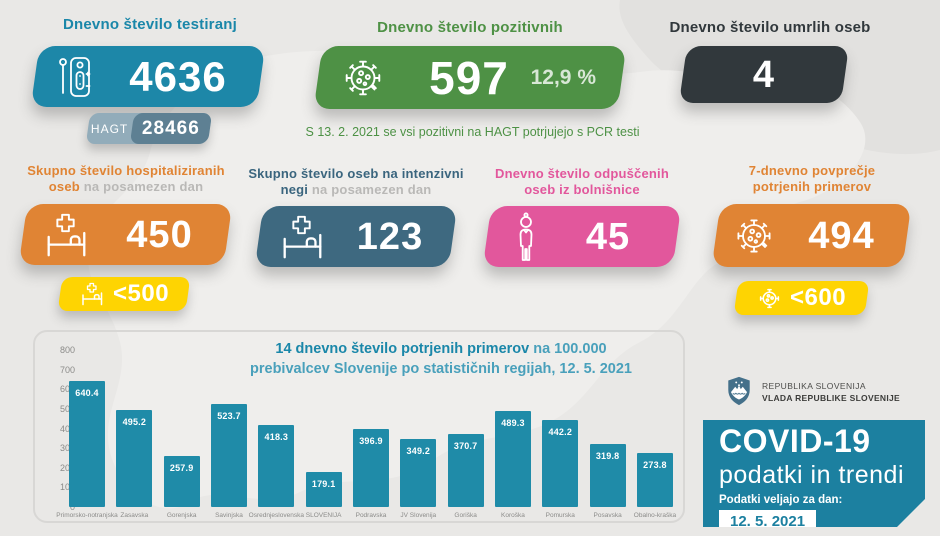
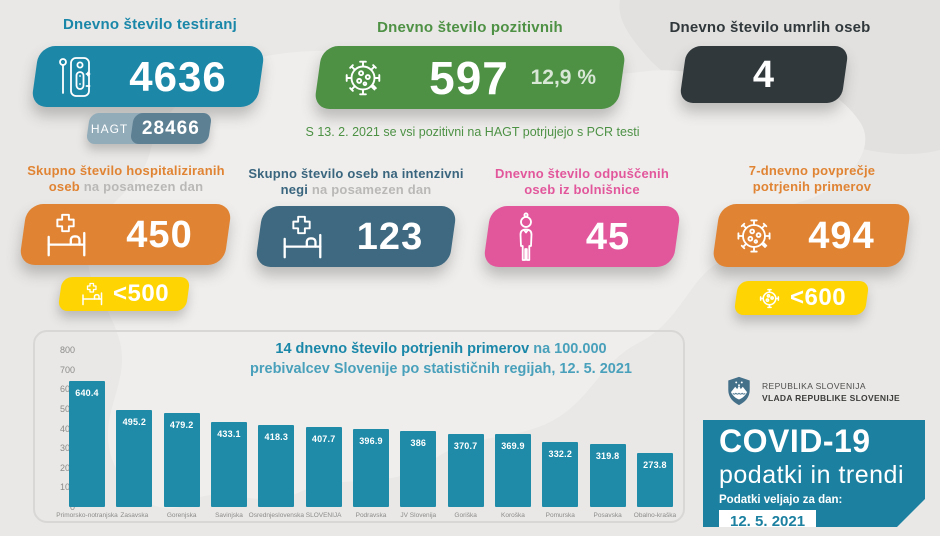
Gorenjska: 257.9 -> 479.2
Savinjska: 523.7 -> 433.1
SLOVENIJA: 179.1 -> 407.7
JV Slovenija: 349.2 -> 386
Koroška: 489.3 -> 369.9
Pomurska: 442.2 -> 332.2
